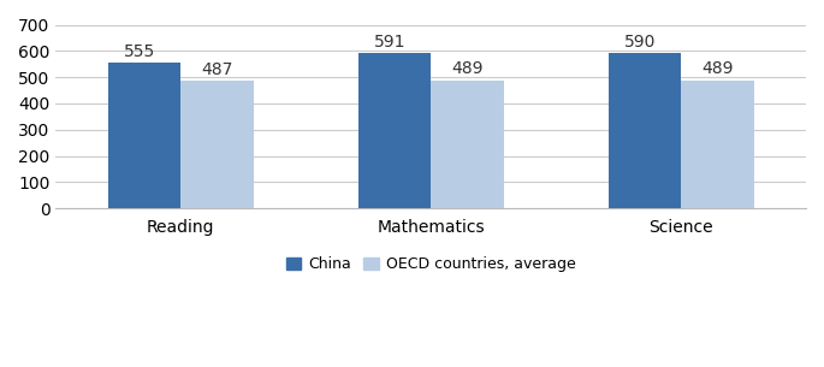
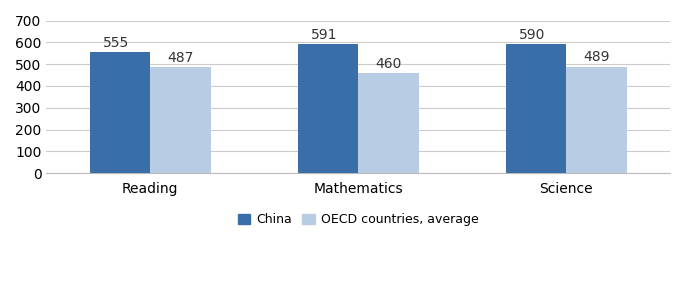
OECD countries, average/Mathematics: 489 -> 460
